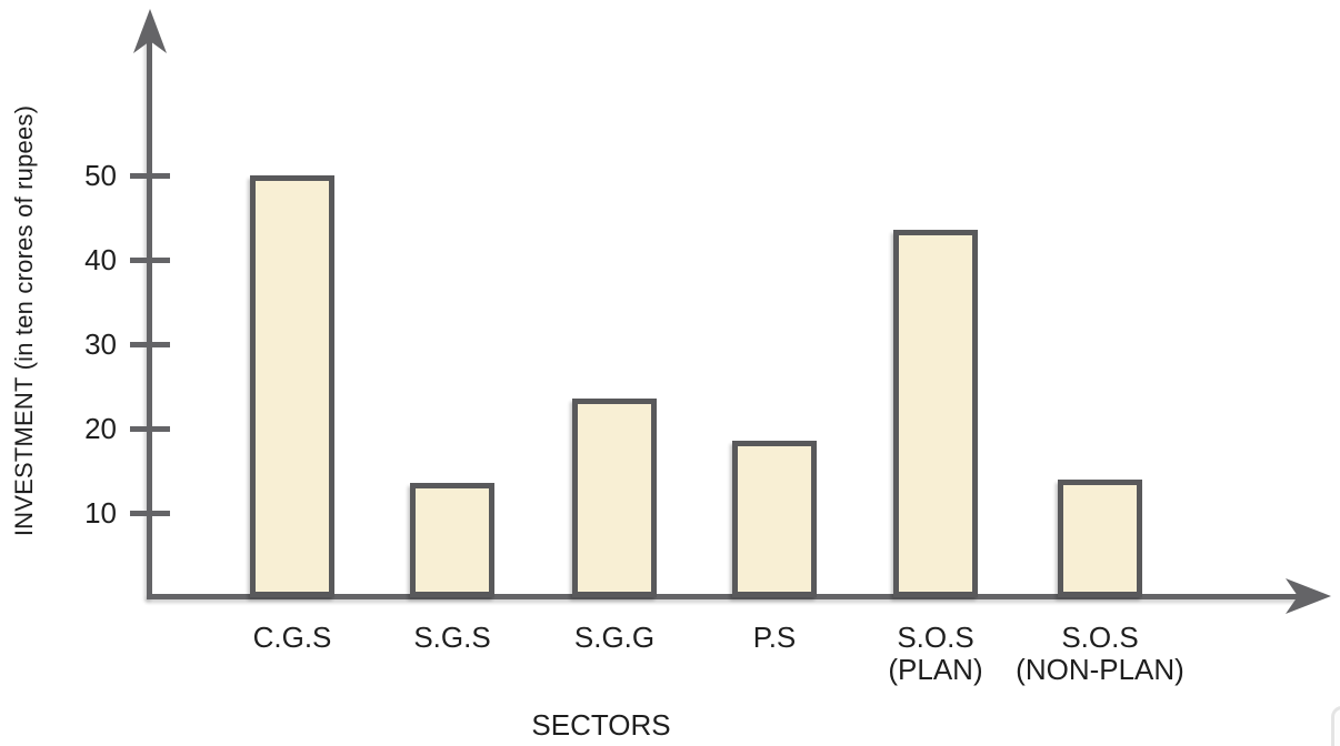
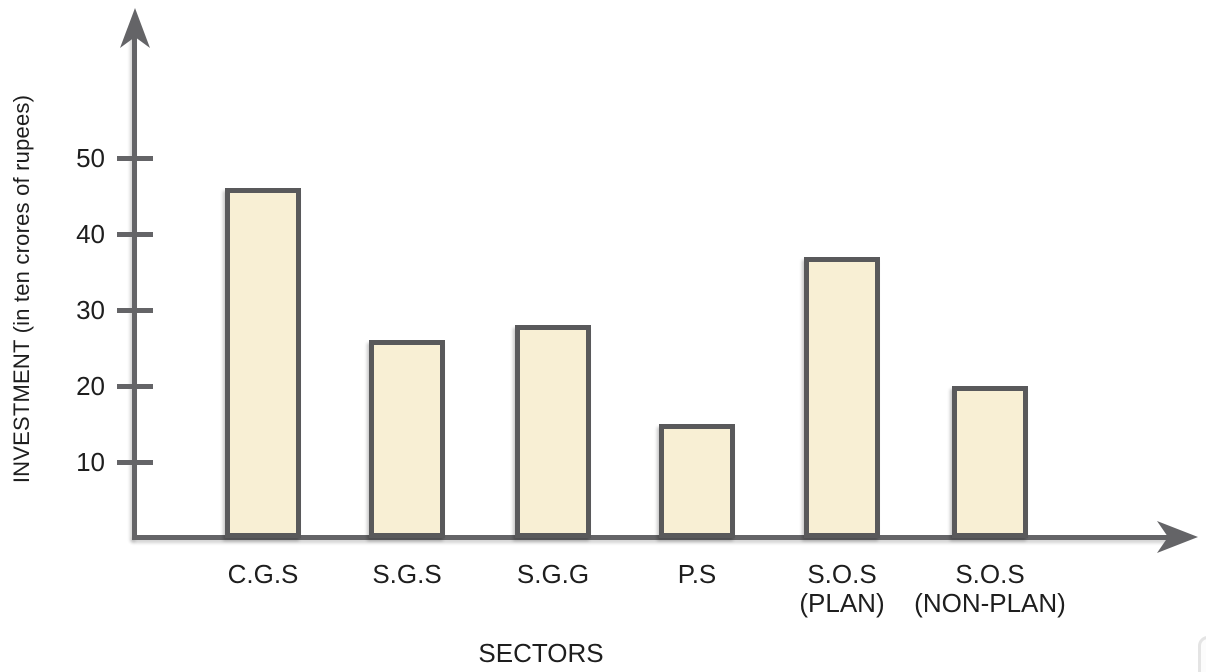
C.G.S: 50 -> 46
S.G.S: 14 -> 26
S.G.G: 24 -> 28
P.S: 18 -> 15
S.O.S (PLAN): 44 -> 37
S.O.S (NON-PLAN): 14 -> 20
